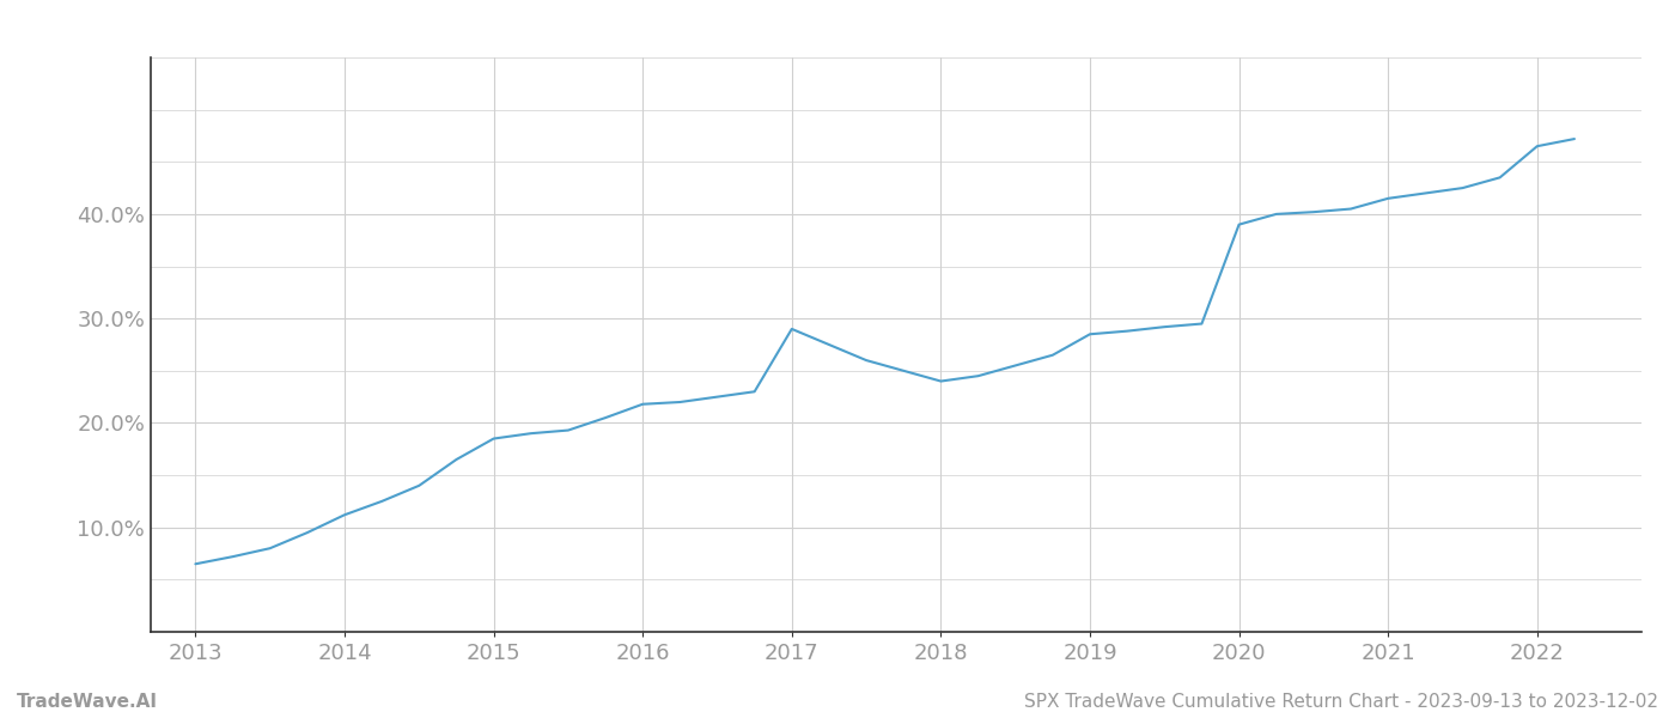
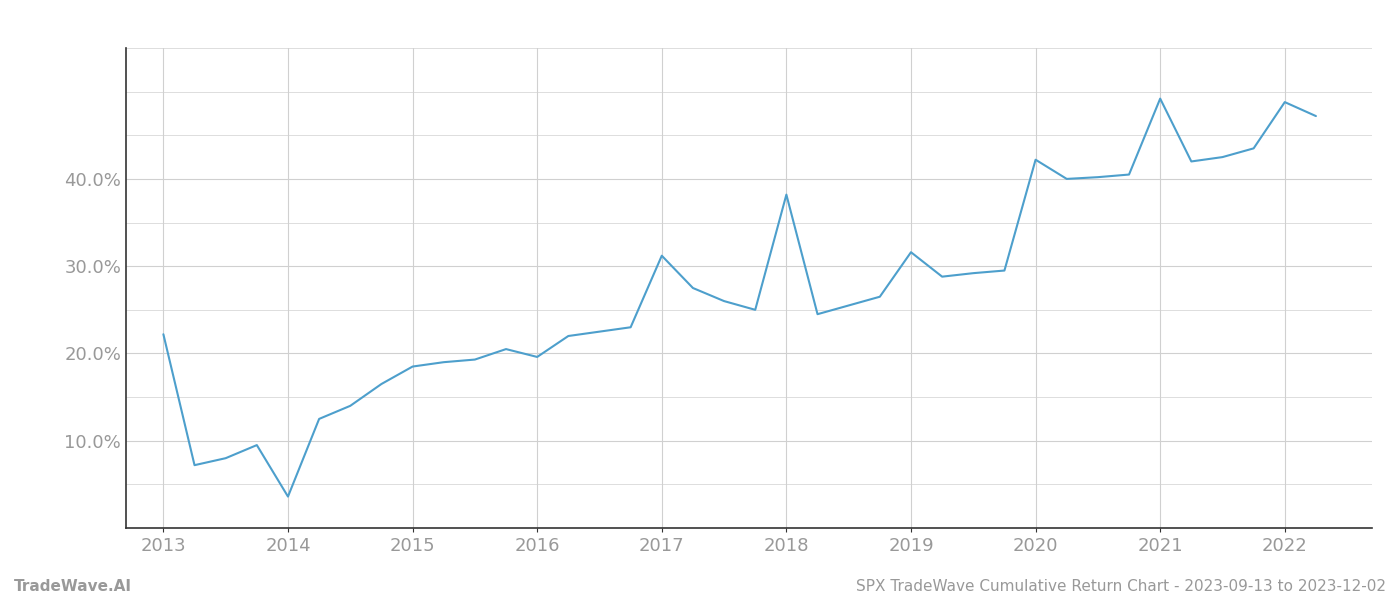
2013: 6.5% -> 22.2%
2014: 11.2% -> 3.6%
2016: 21.8% -> 19.6%
2017: 29.0% -> 31.2%
2018: 24.0% -> 38.2%
2019: 28.5% -> 31.6%
2020: 39.0% -> 42.2%
2021: 41.5% -> 49.2%
2022: 46.5% -> 48.8%
